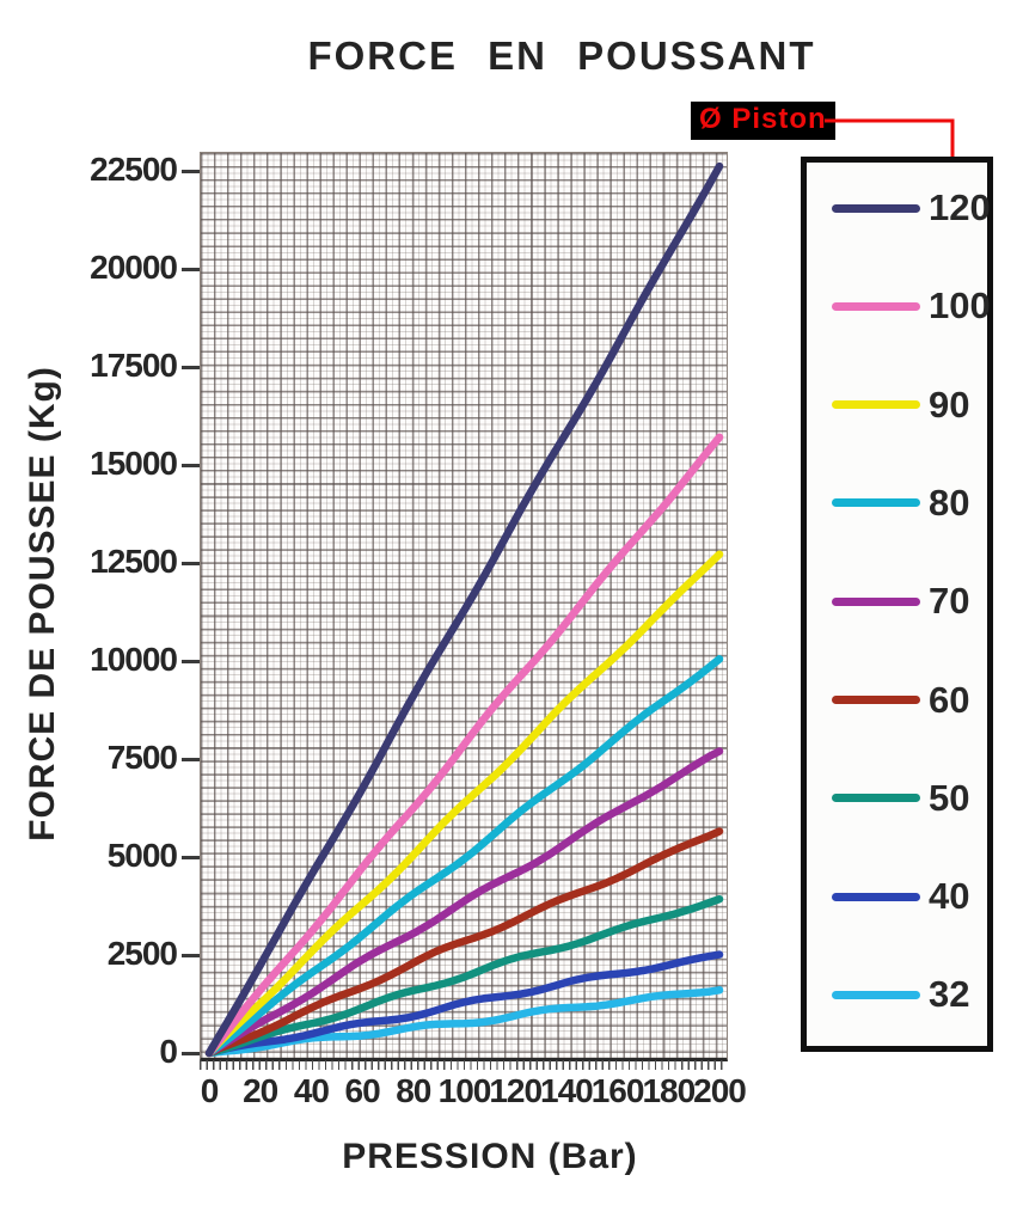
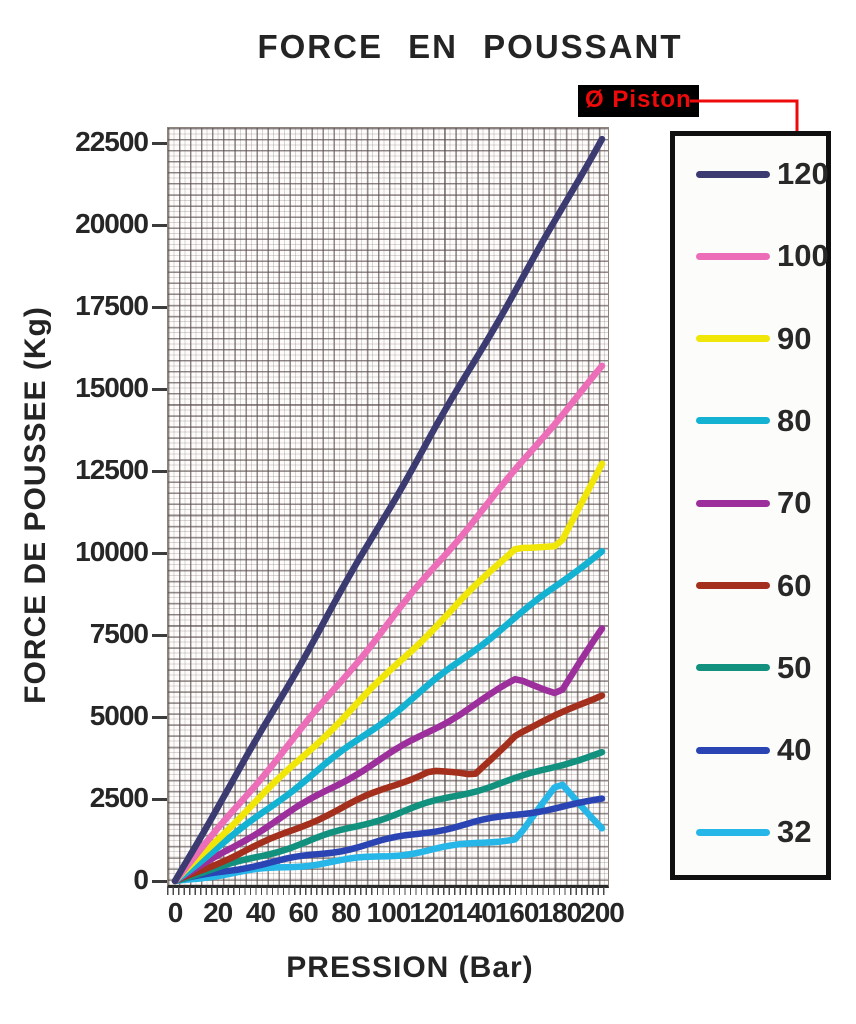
60/140: 4000 -> 3200
90/180: 11500 -> 10200
70/180: 6900 -> 5700
32/180: 1400 -> 3000
